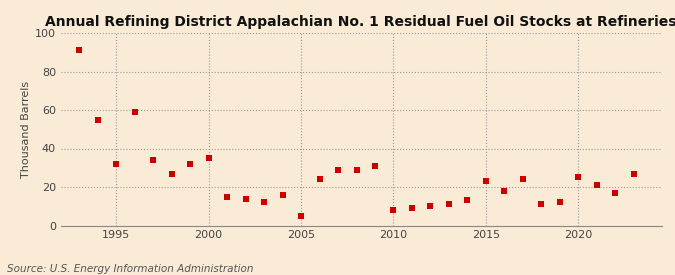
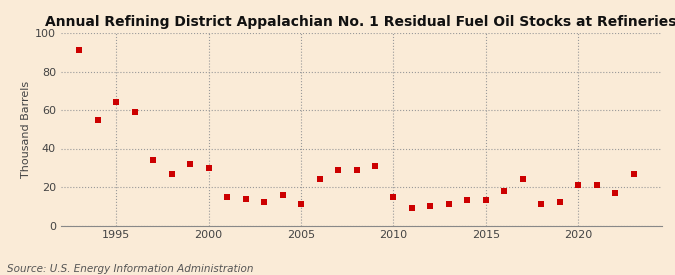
1995: 32 -> 64
2000: 35 -> 30
2005: 5 -> 11
2010: 8 -> 15
2015: 23 -> 13
2020: 25 -> 21
